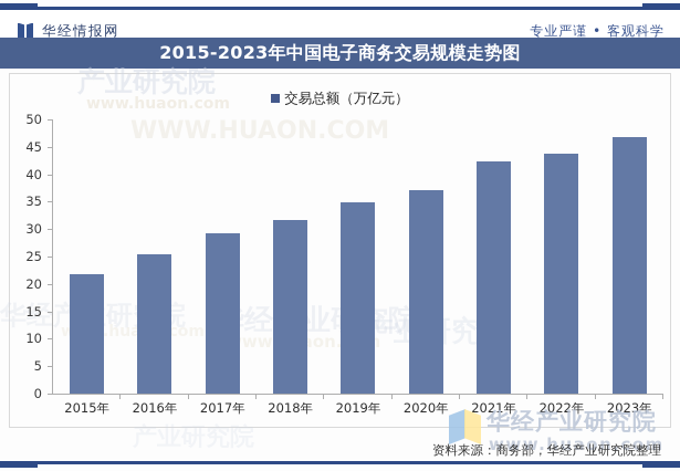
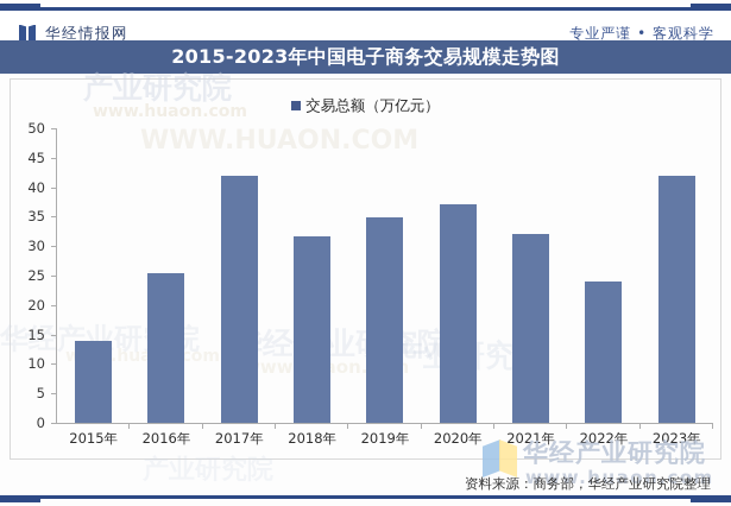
2015年: 22 -> 14
2017年: 29 -> 42
2021年: 42 -> 32
2022年: 44 -> 24
2023年: 47 -> 42
